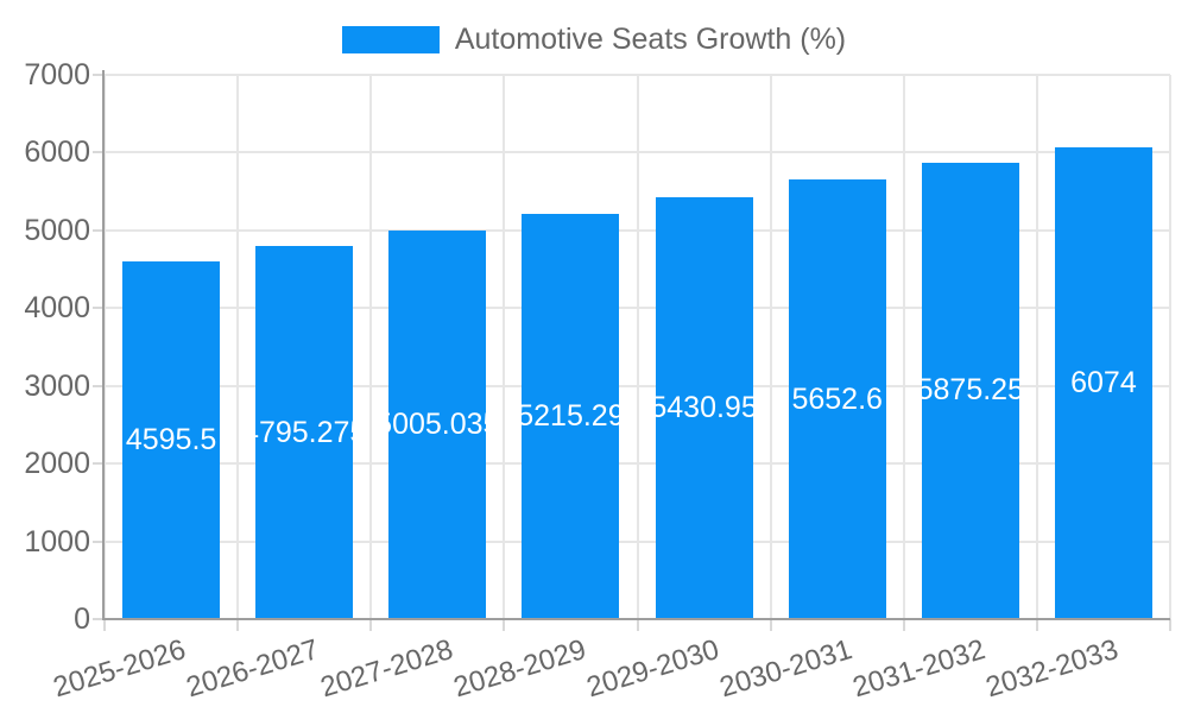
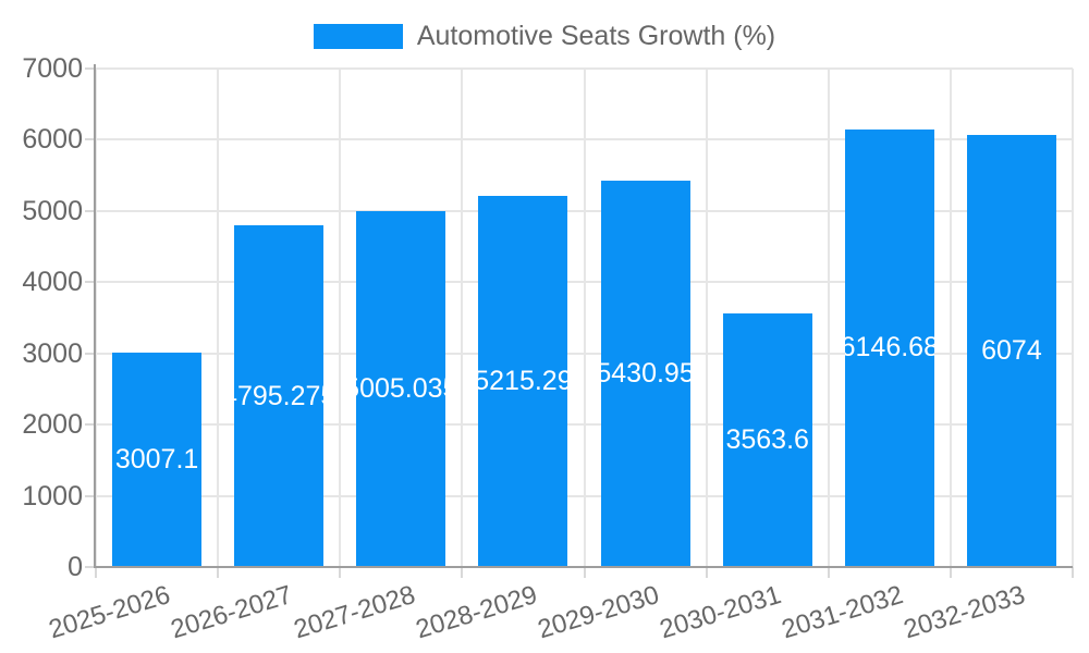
2025-2026: 4595.5 -> 3007.1
2030-2031: 5652.6 -> 3563.6
2031-2032: 5875.25 -> 6146.68
